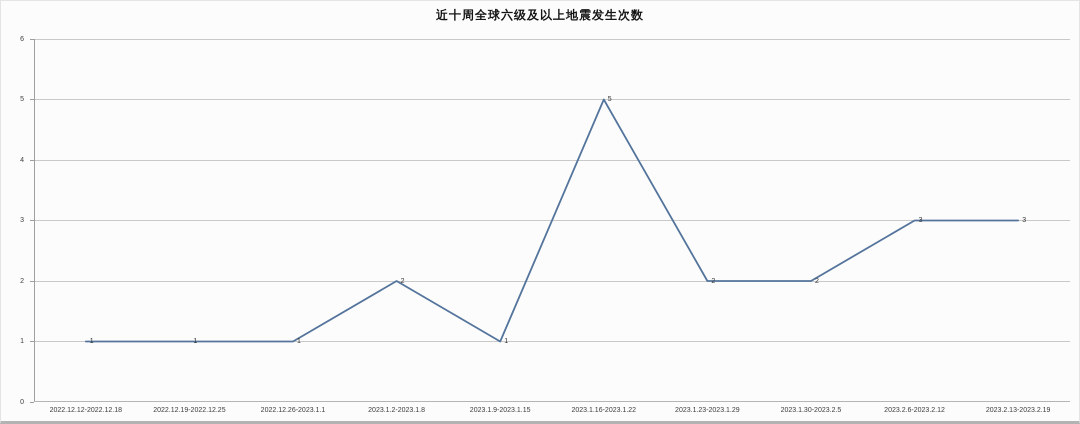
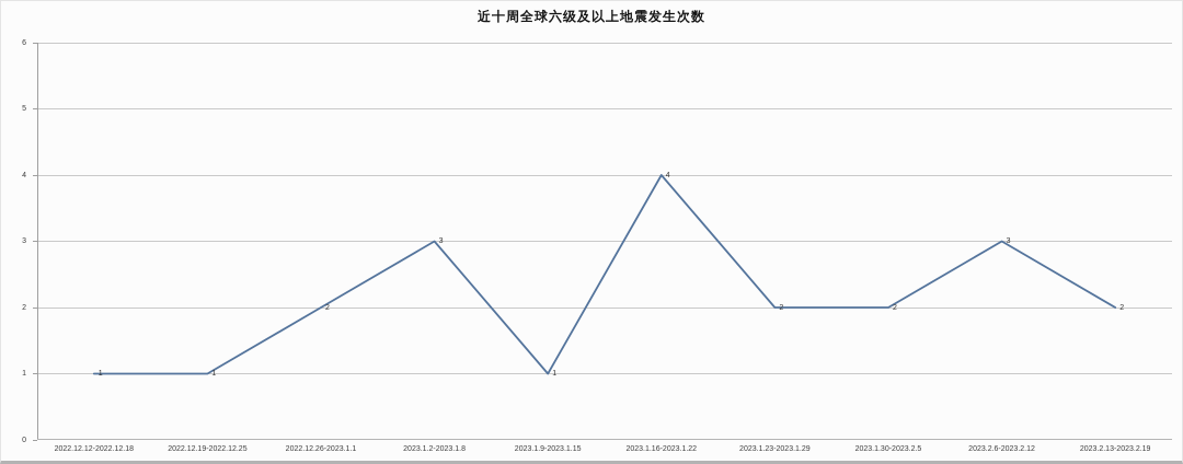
2022.12.26-2023.1.1: 1 -> 2
2023.1.2-2023.1.8: 2 -> 3
2023.1.16-2023.1.22: 5 -> 4
2023.2.13-2023.2.19: 3 -> 2
